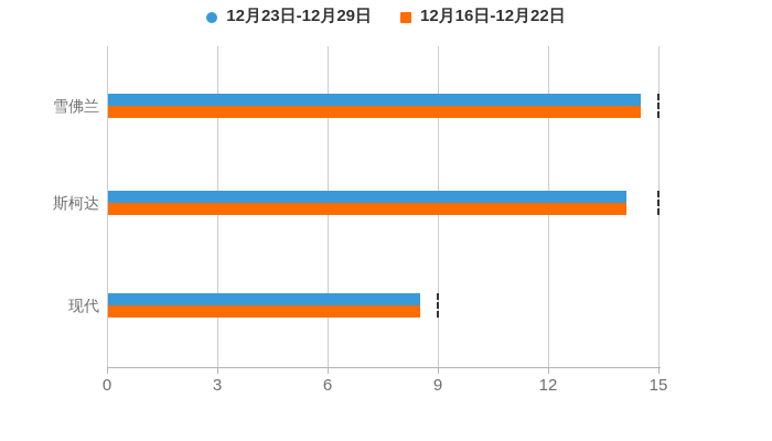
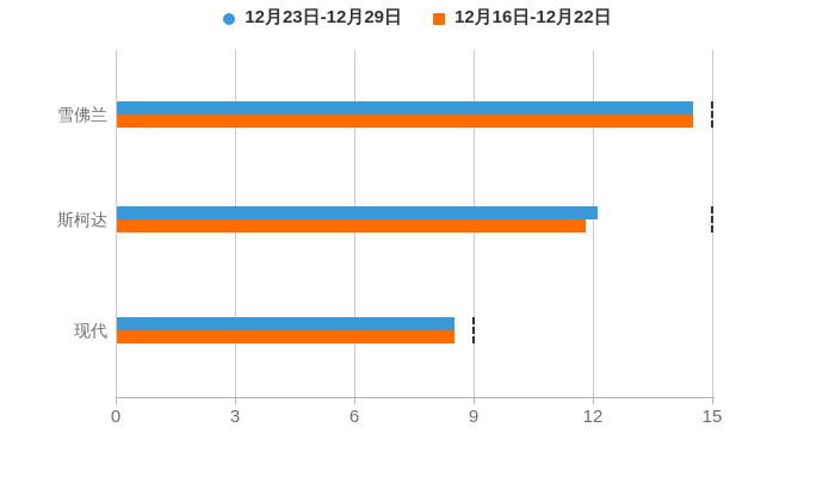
12月23日-12月29日/斯柯达: 14.1 -> 12.1
12月16日-12月22日/斯柯达: 14.1 -> 11.8
